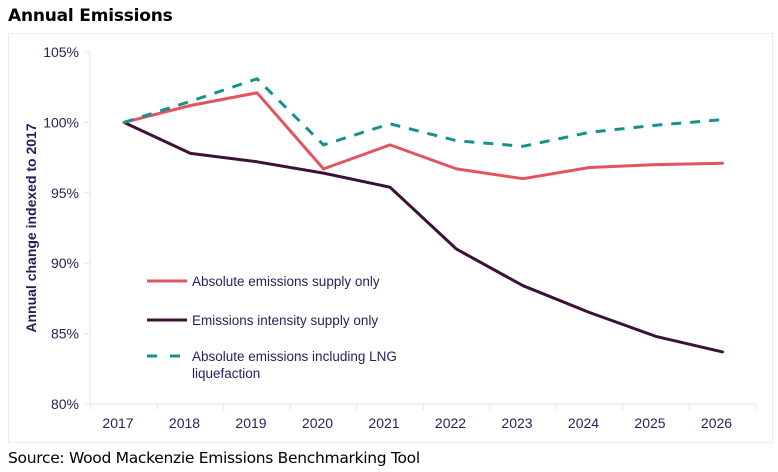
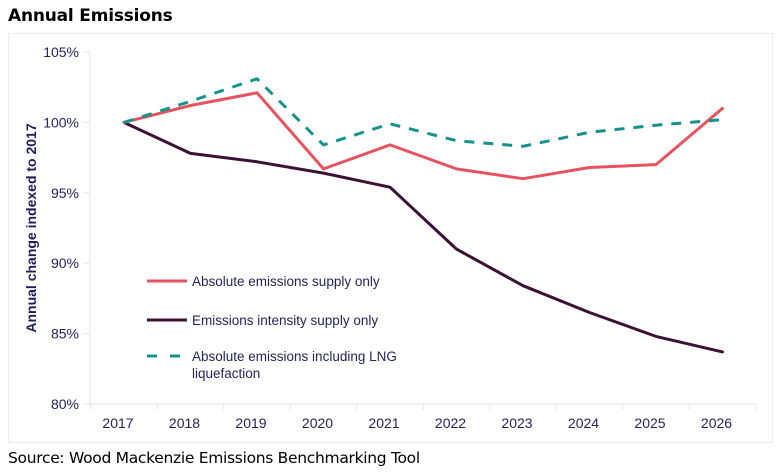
Absolute emissions supply only/2026: 97.1% -> 101.0%
